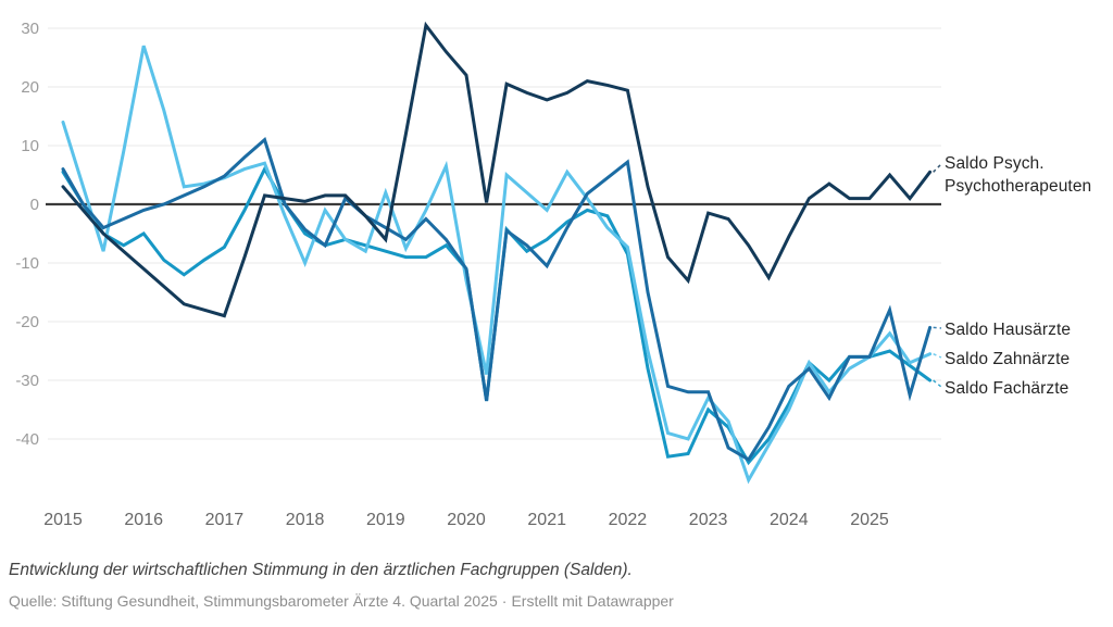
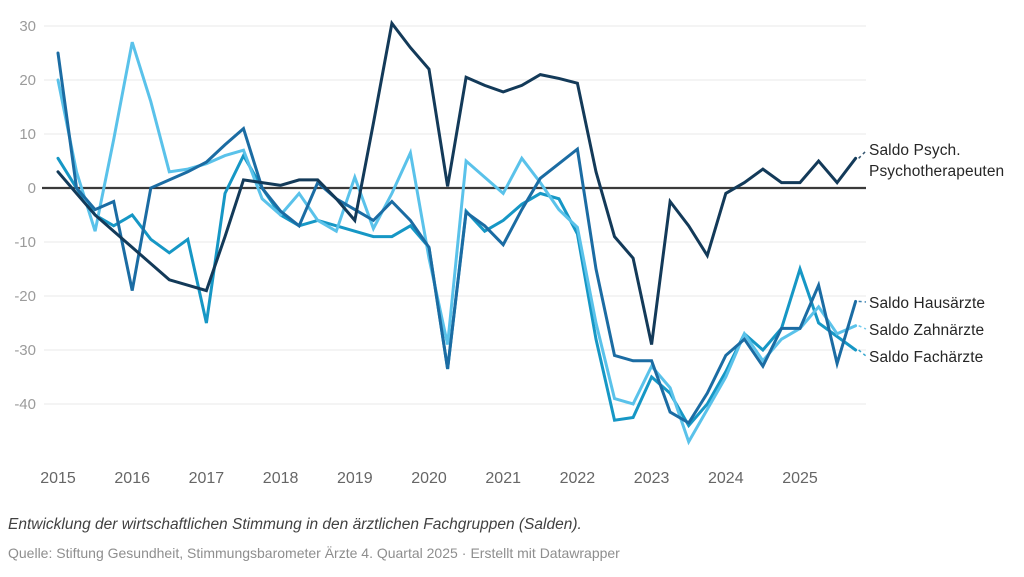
Saldo Hausärzte/2015: 6 -> 25
Saldo Zahnärzte/2015: 14 -> 20
Saldo Hausärzte/2016: -1 -> -19
Saldo Fachärzte/2017: -7 -> -25
Saldo Zahnärzte/2018: -10 -> -5
Saldo Psych. Psychotherapeuten/2023: -2 -> -29
Saldo Psych. Psychotherapeuten/2024: -6 -> -1
Saldo Fachärzte/2025: -26 -> -15
